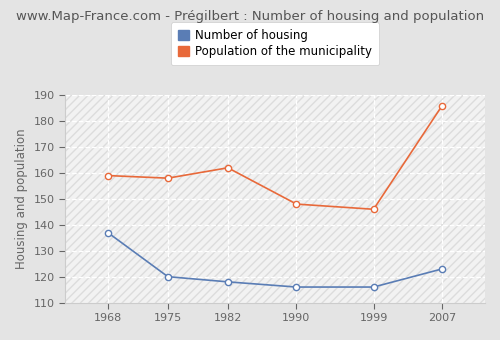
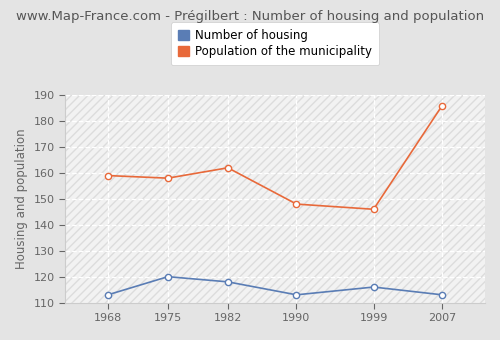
Number of housing/1968: 137 -> 113
Number of housing/1990: 116 -> 113
Number of housing/2007: 123 -> 113
